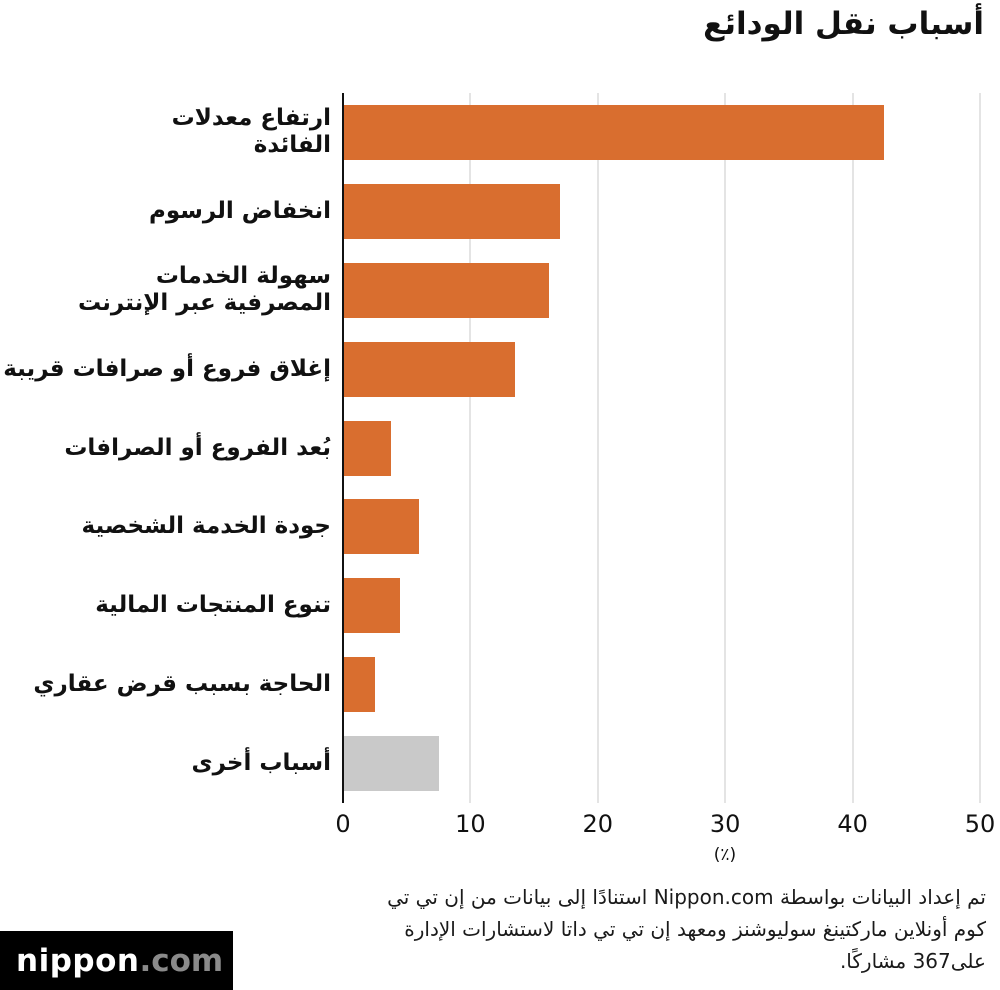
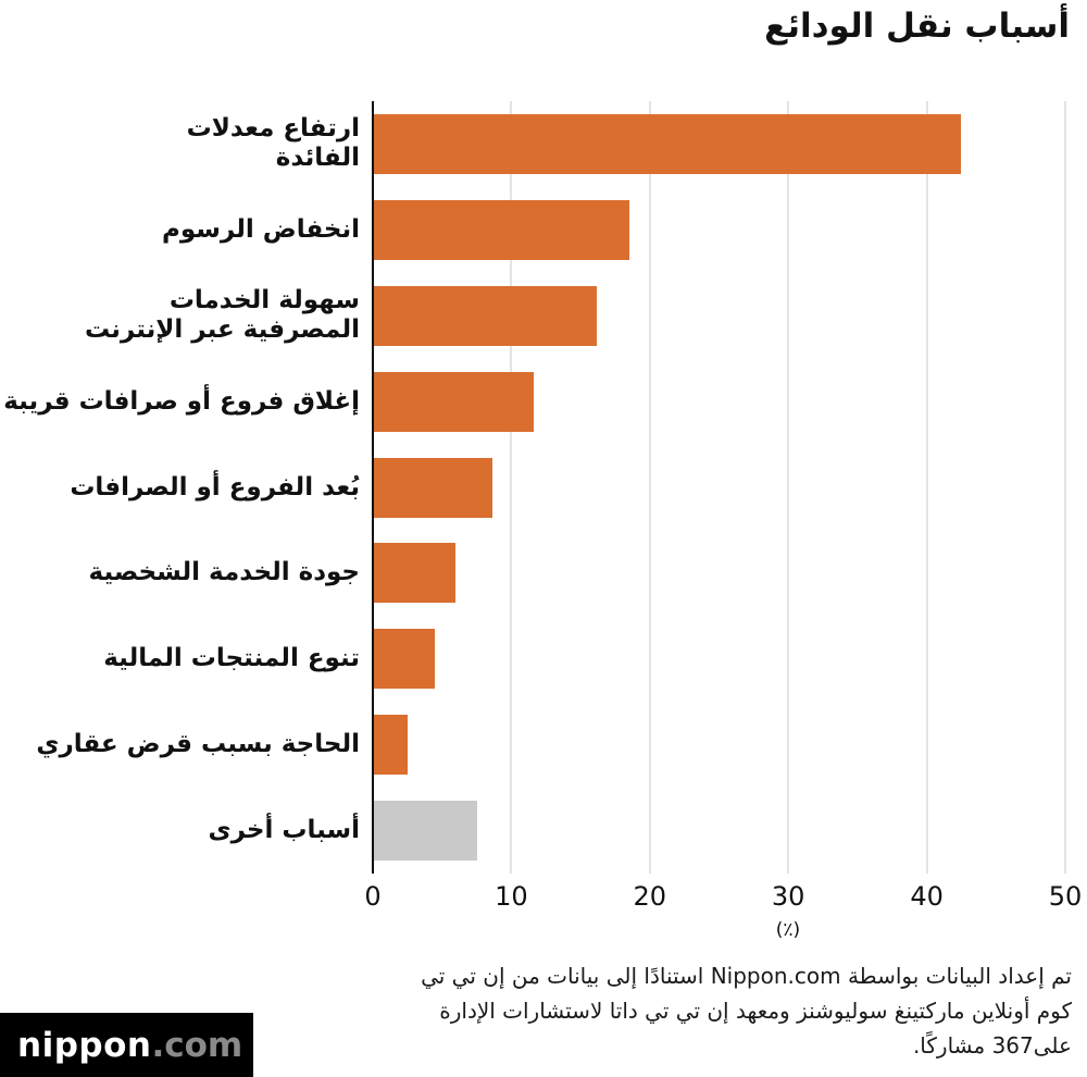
انخفاض الرسوم: 17.0 -> 18.5
إغلاق فروع أو صرافات قريبة: 13.5 -> 11.6
بُعد الفروع أو الصرافات: 3.8 -> 8.6
